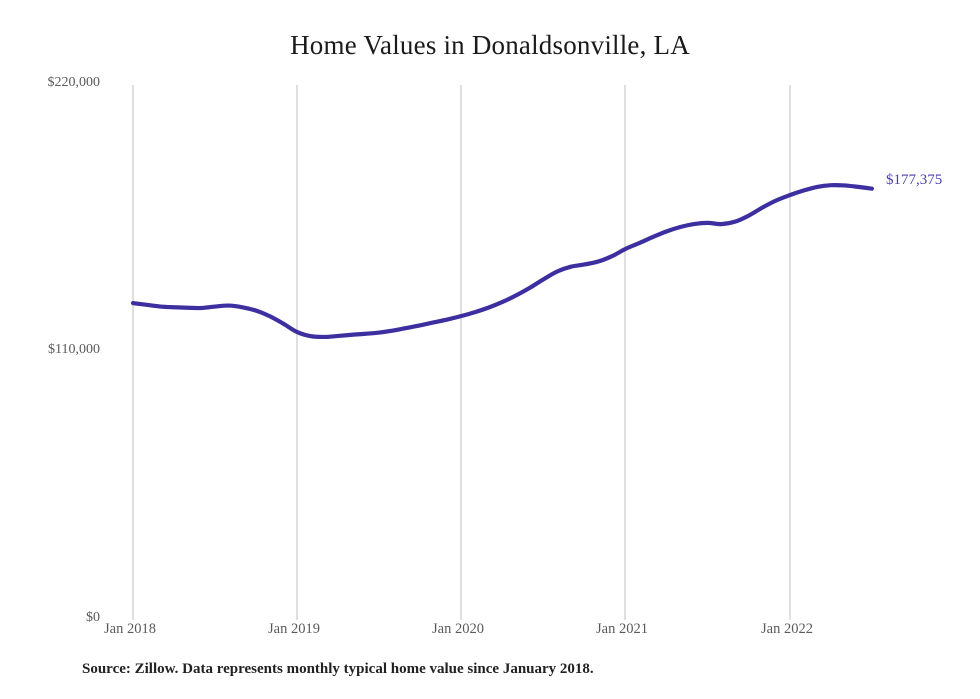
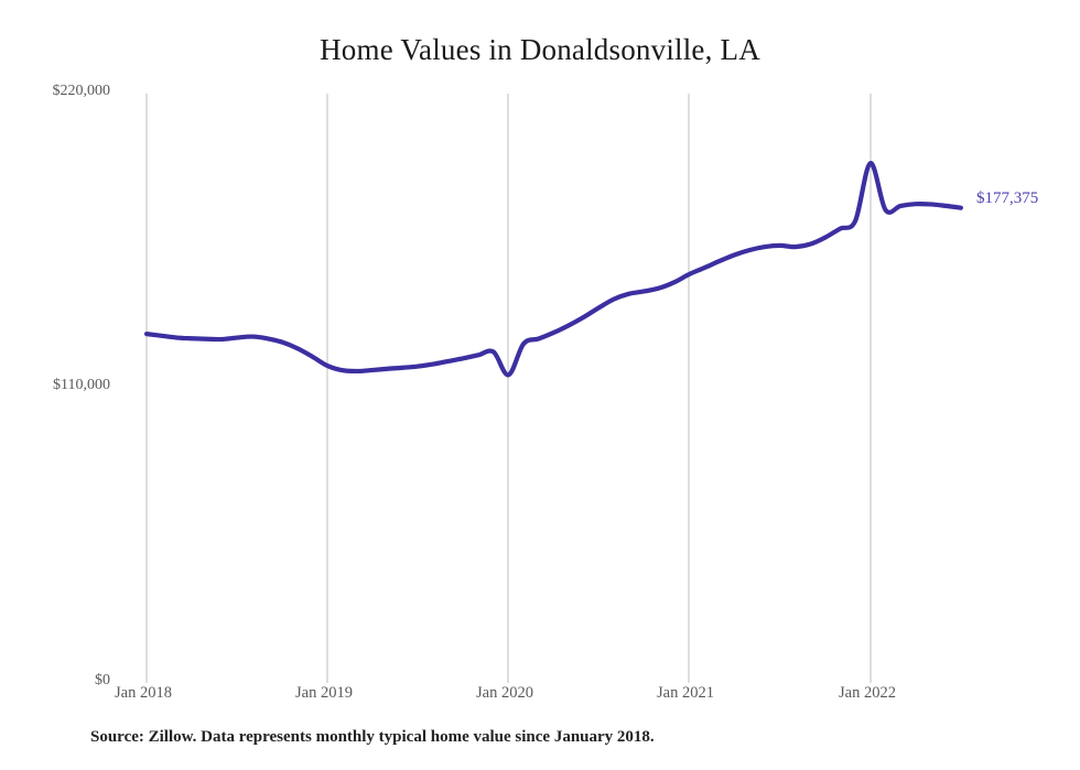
Jan 2020: $125000 -> $115000
Jan 2022: $175000 -> $194000
